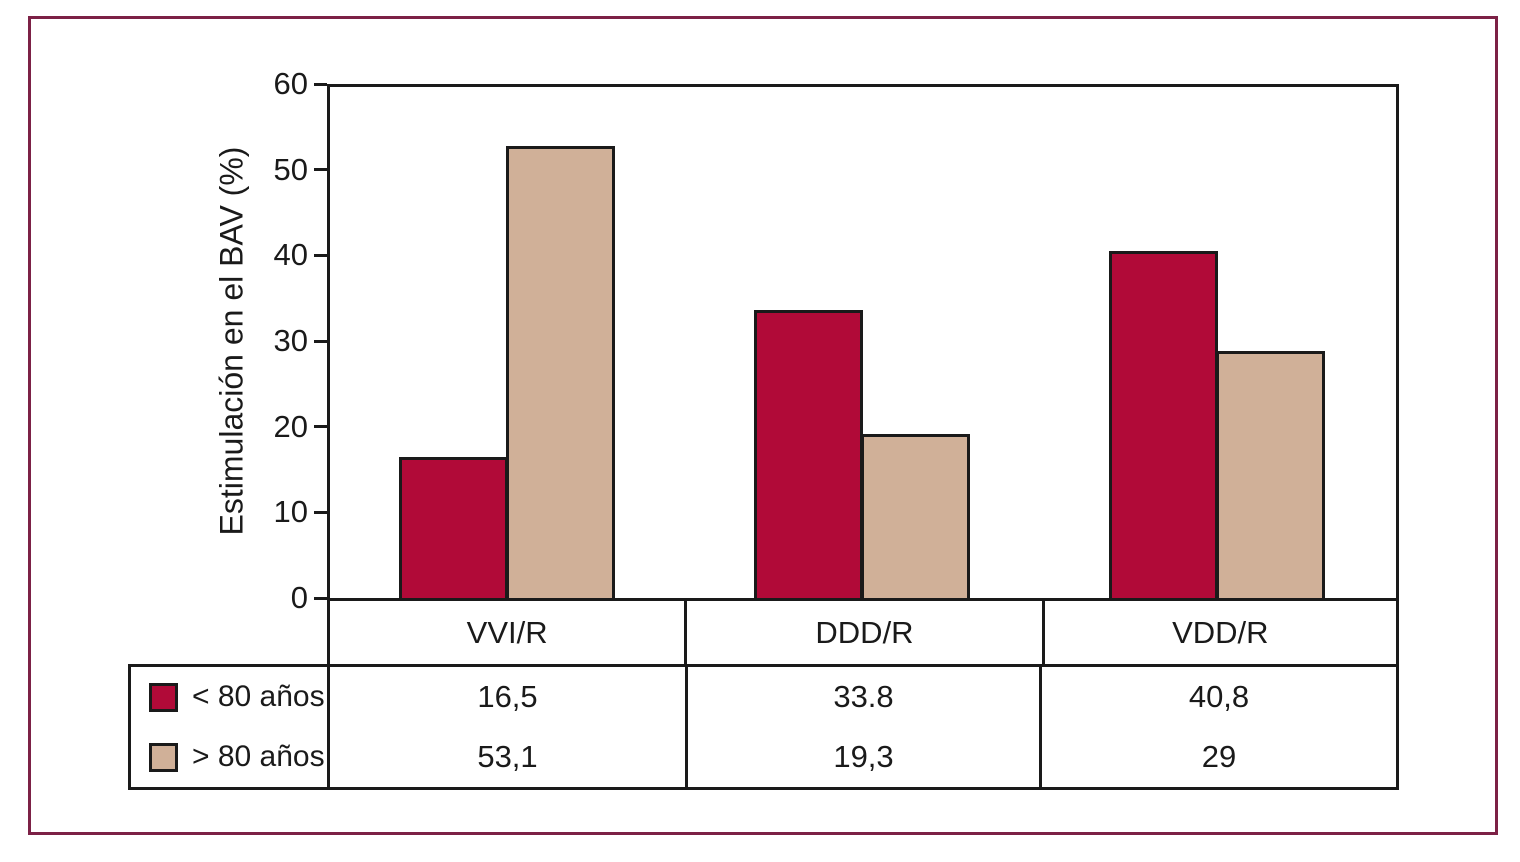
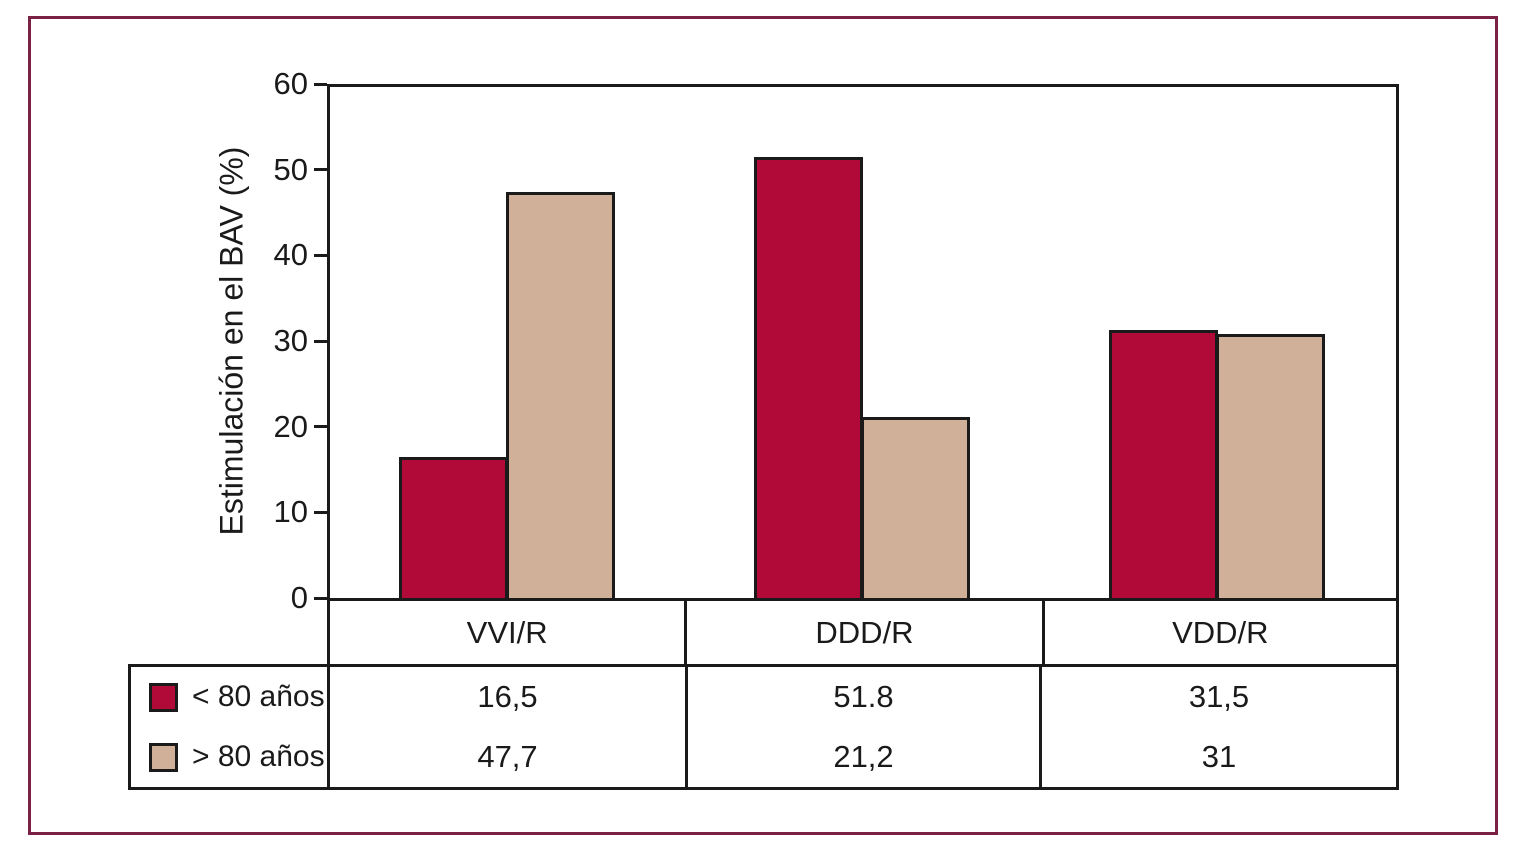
> 80 años/VVI/R: 53,1 -> 47,7
< 80 años/DDD/R: 33.8 -> 51.8
> 80 años/DDD/R: 19,3 -> 21,2
< 80 años/VDD/R: 40,8 -> 31,5
> 80 años/VDD/R: 29 -> 31
